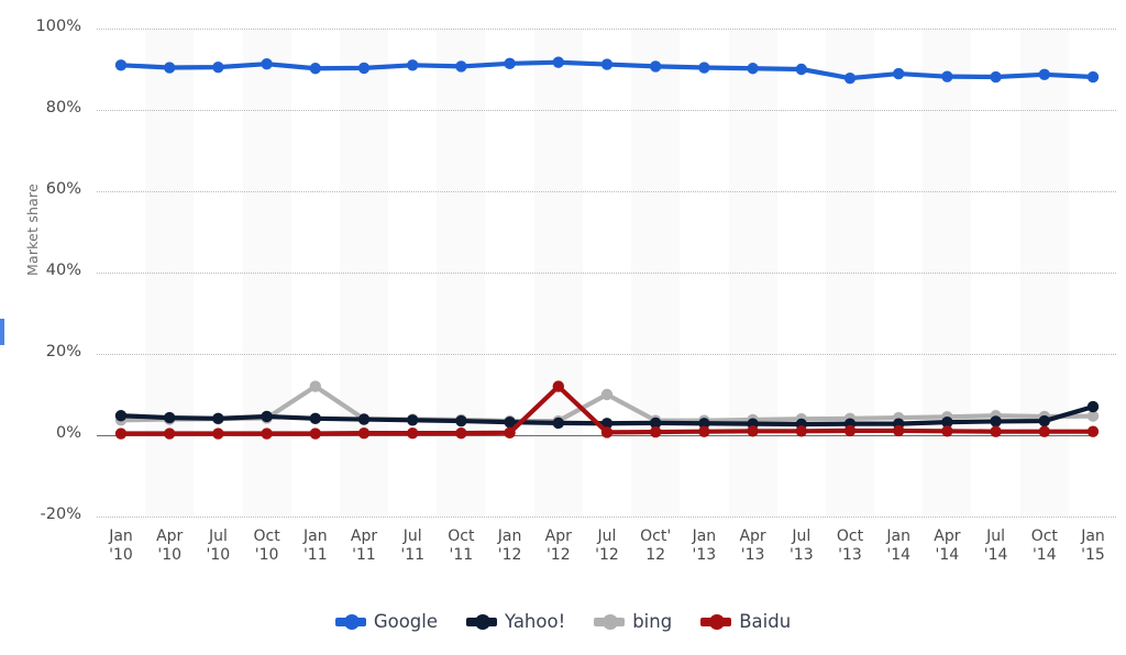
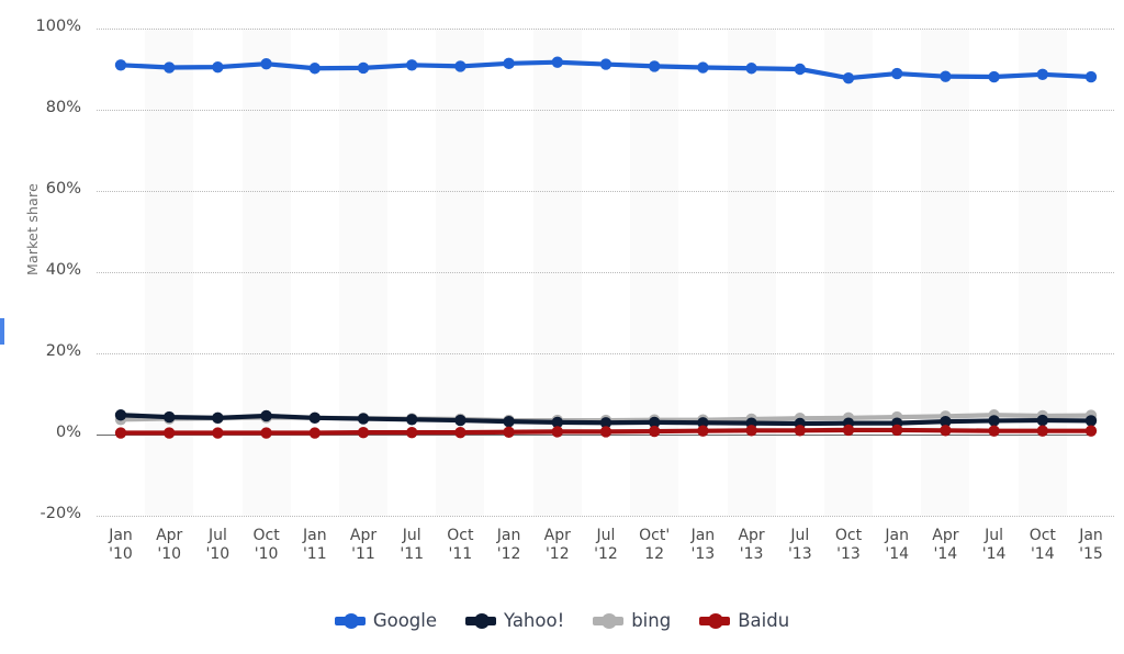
bing/Jan '11: 12% -> 4%
Baidu/Apr '12: 12% -> 1%
bing/Jul '12: 10% -> 4%
Yahoo!/Jan '15: 7% -> 3%
